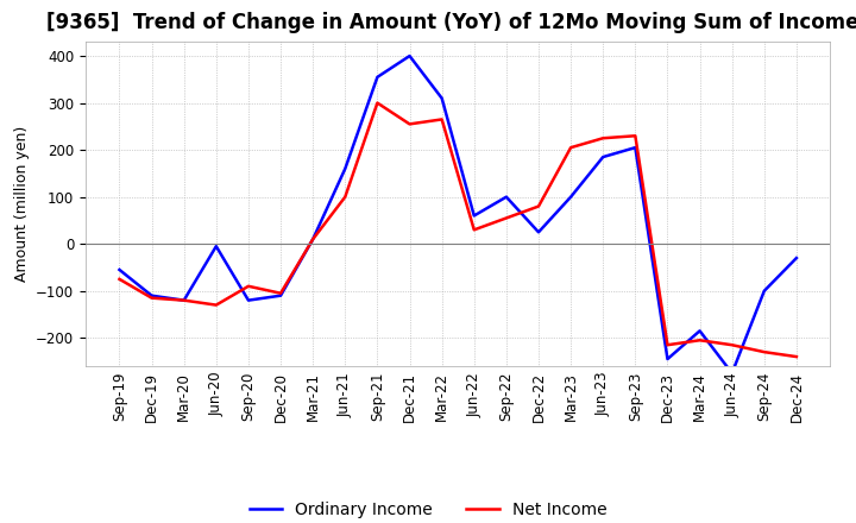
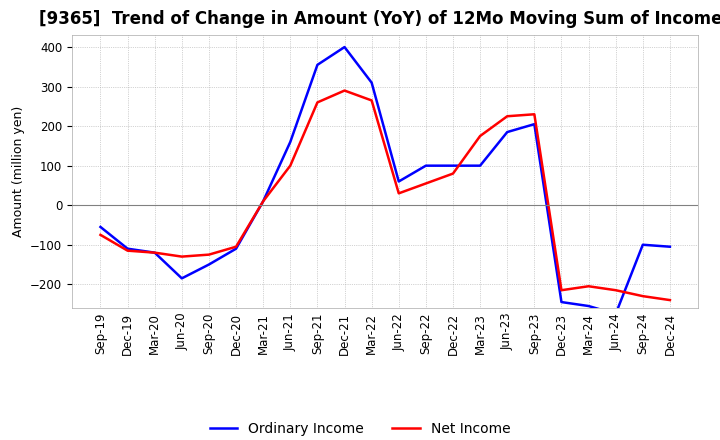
Ordinary Income/Jun-20: -5 -> -185
Ordinary Income/Sep-20: -120 -> -150
Net Income/Sep-20: -90 -> -125
Net Income/Sep-21: 300 -> 260
Net Income/Dec-21: 255 -> 290
Ordinary Income/Dec-22: 25 -> 100
Net Income/Mar-23: 205 -> 175
Ordinary Income/Mar-24: -185 -> -255
Ordinary Income/Dec-24: -30 -> -105
